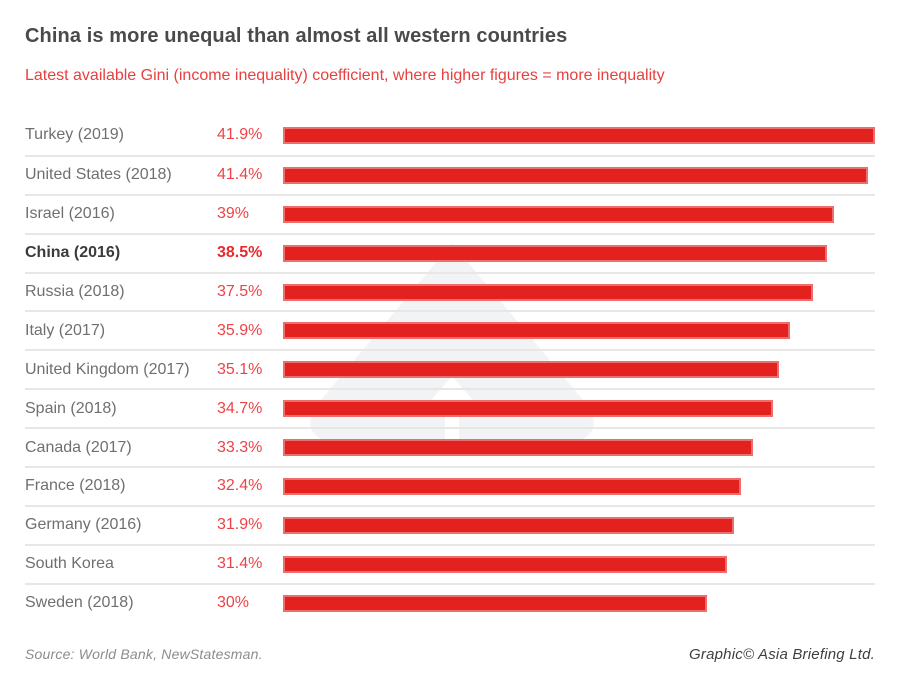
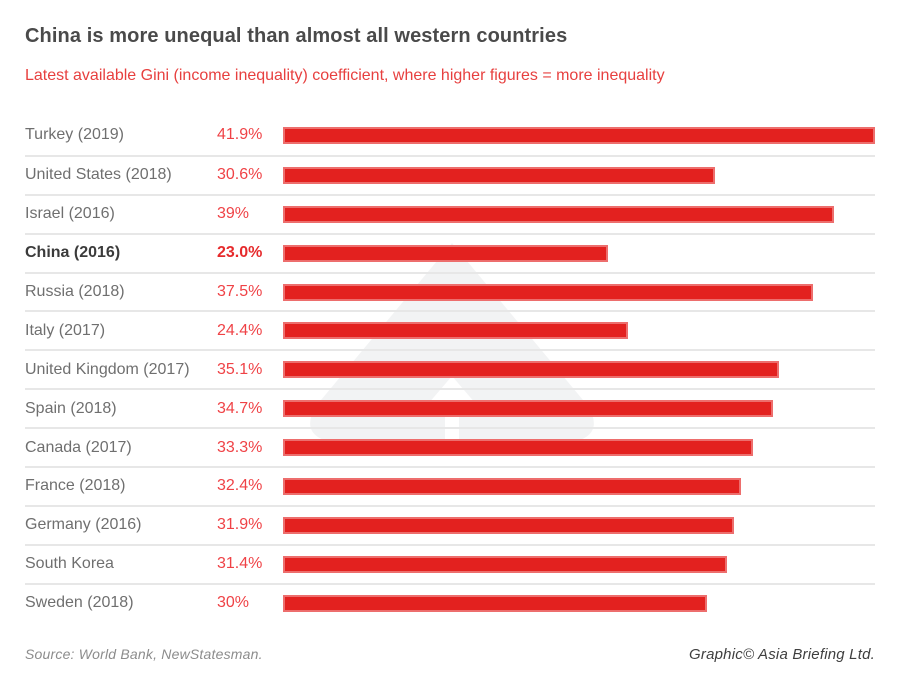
United States (2018): 41.4% -> 30.6%
China (2016): 38.5% -> 23.0%
Italy (2017): 35.9% -> 24.4%
